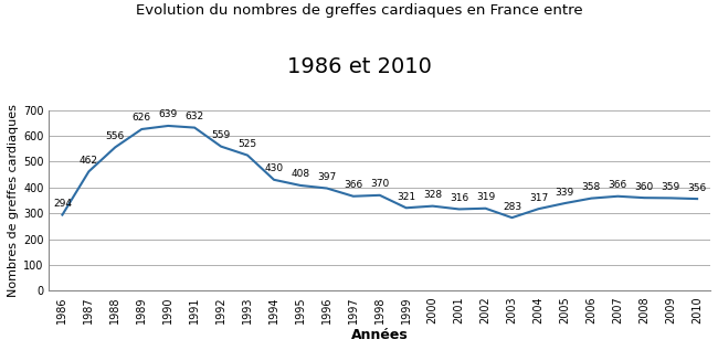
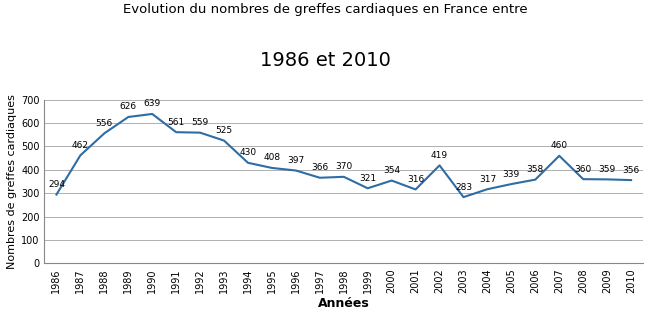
1991: 632 -> 561
2000: 328 -> 354
2002: 319 -> 419
2007: 366 -> 460
